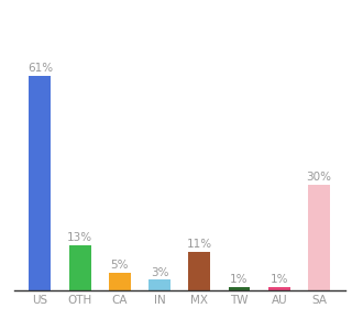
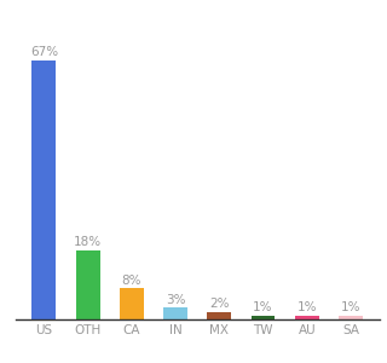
US: 61% -> 67%
OTH: 13% -> 18%
CA: 5% -> 8%
MX: 11% -> 2%
SA: 30% -> 1%
